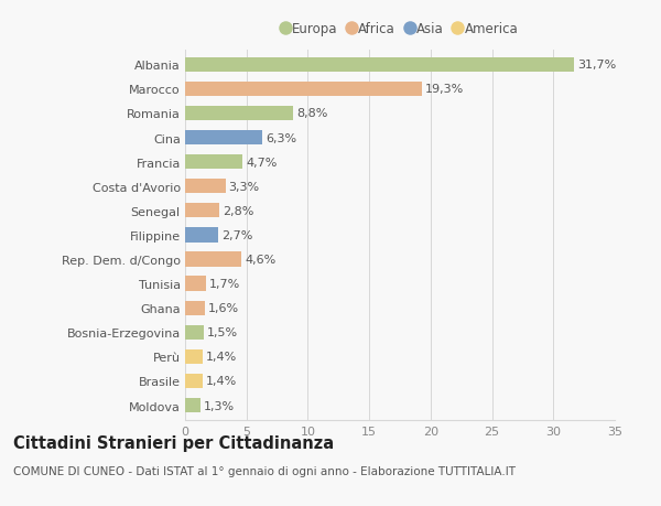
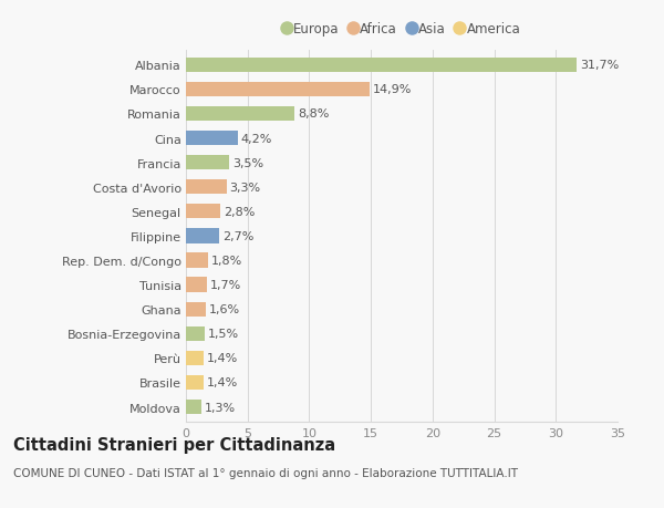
Marocco: 19,3% -> 14,9%
Cina: 6,3% -> 4,2%
Francia: 4,7% -> 3,5%
Rep. Dem. d/Congo: 4,6% -> 1,8%
